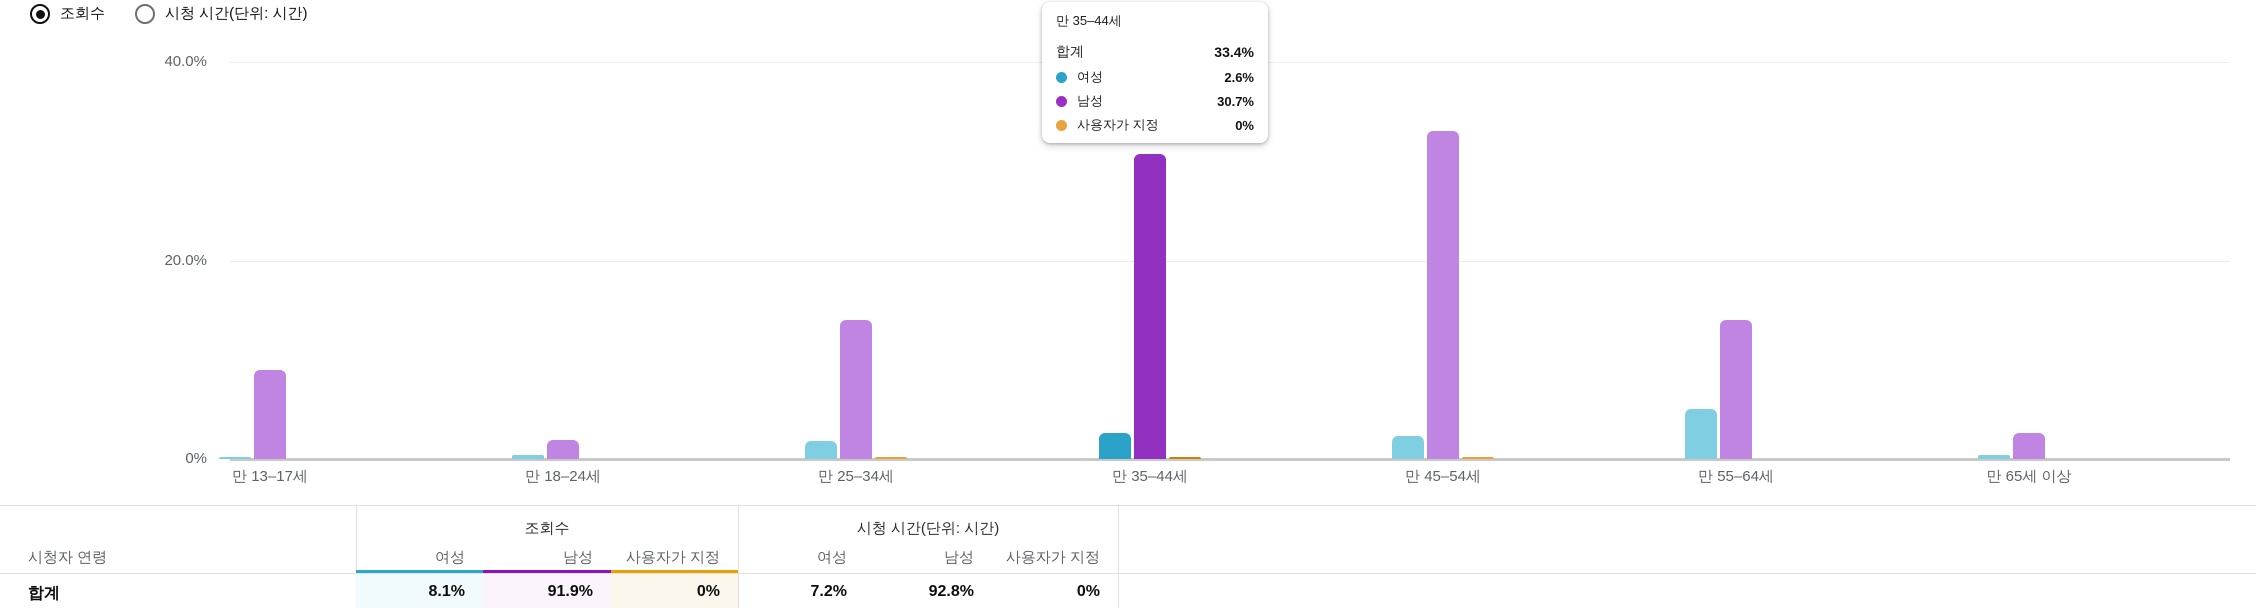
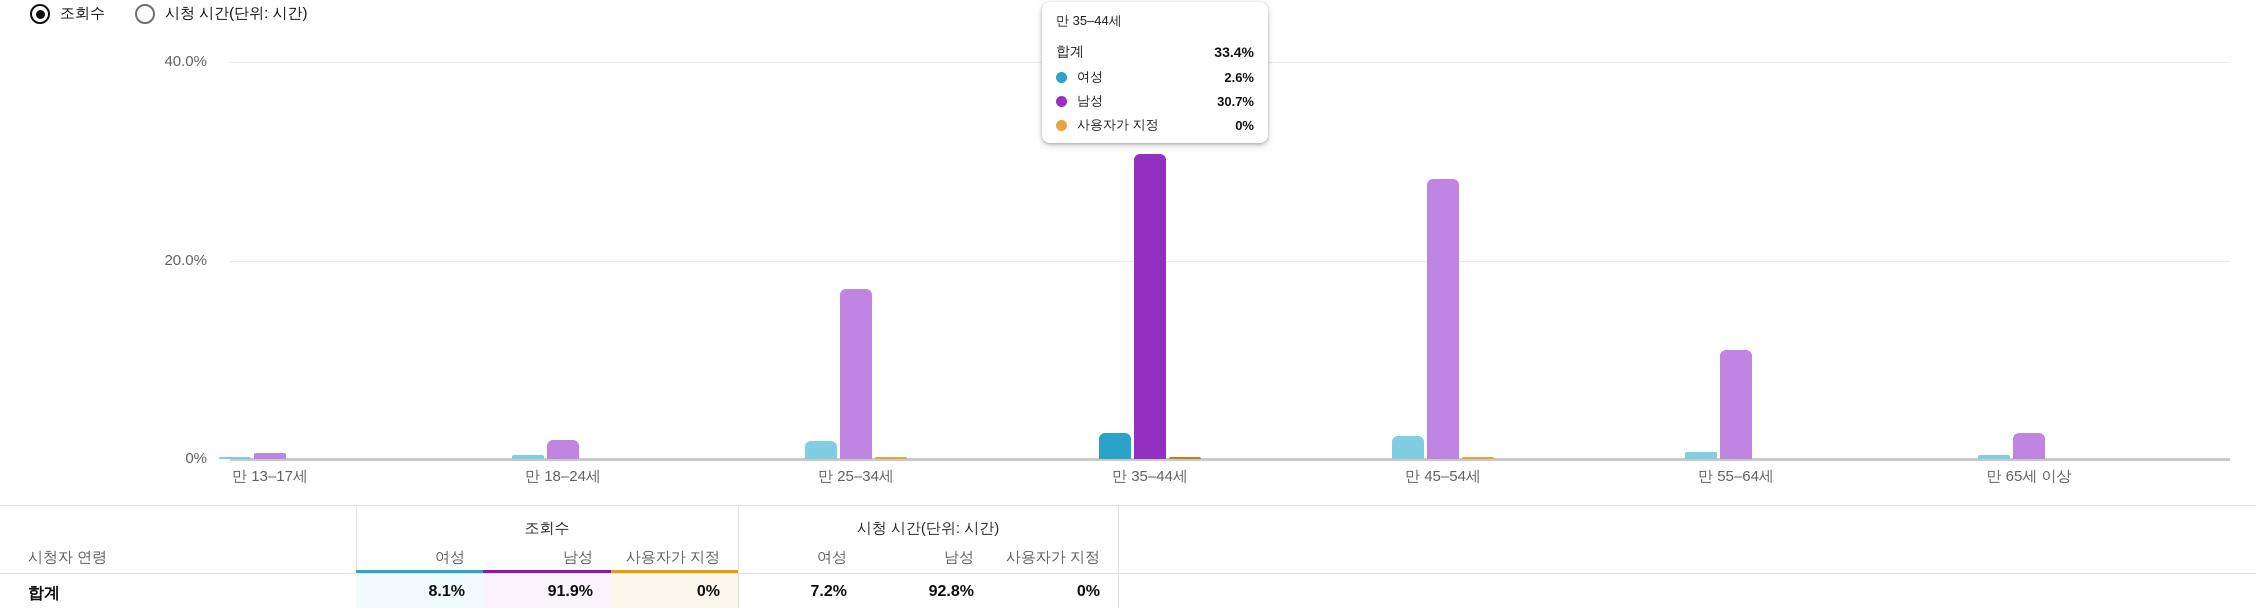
남성/만 13–17세: 9% -> 1%
남성/만 25–34세: 14% -> 17%
남성/만 45–54세: 33% -> 28%
여성/만 55–64세: 5% -> 1%
남성/만 55–64세: 14% -> 11%
